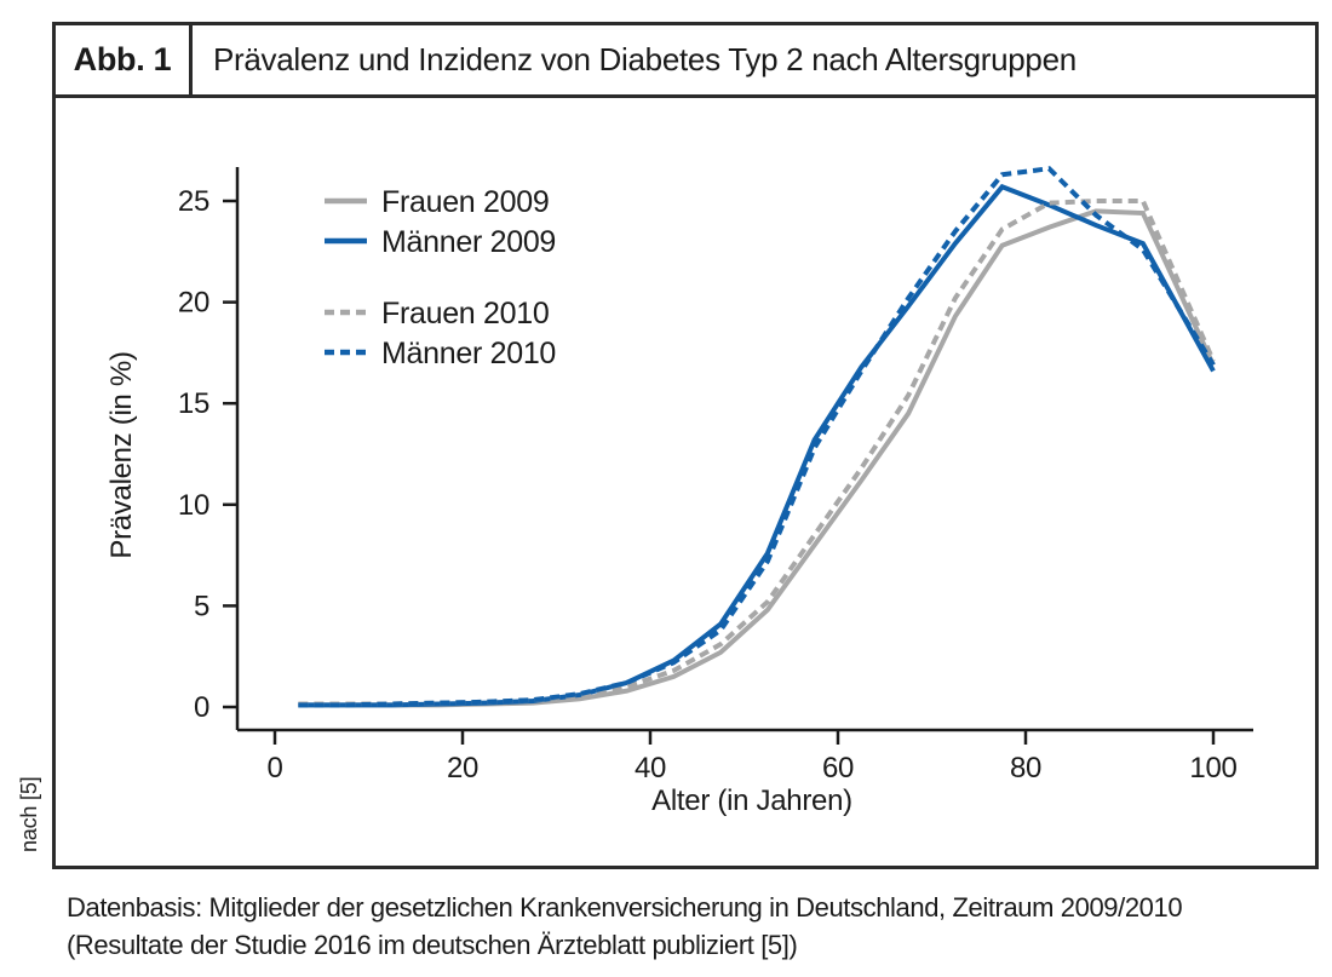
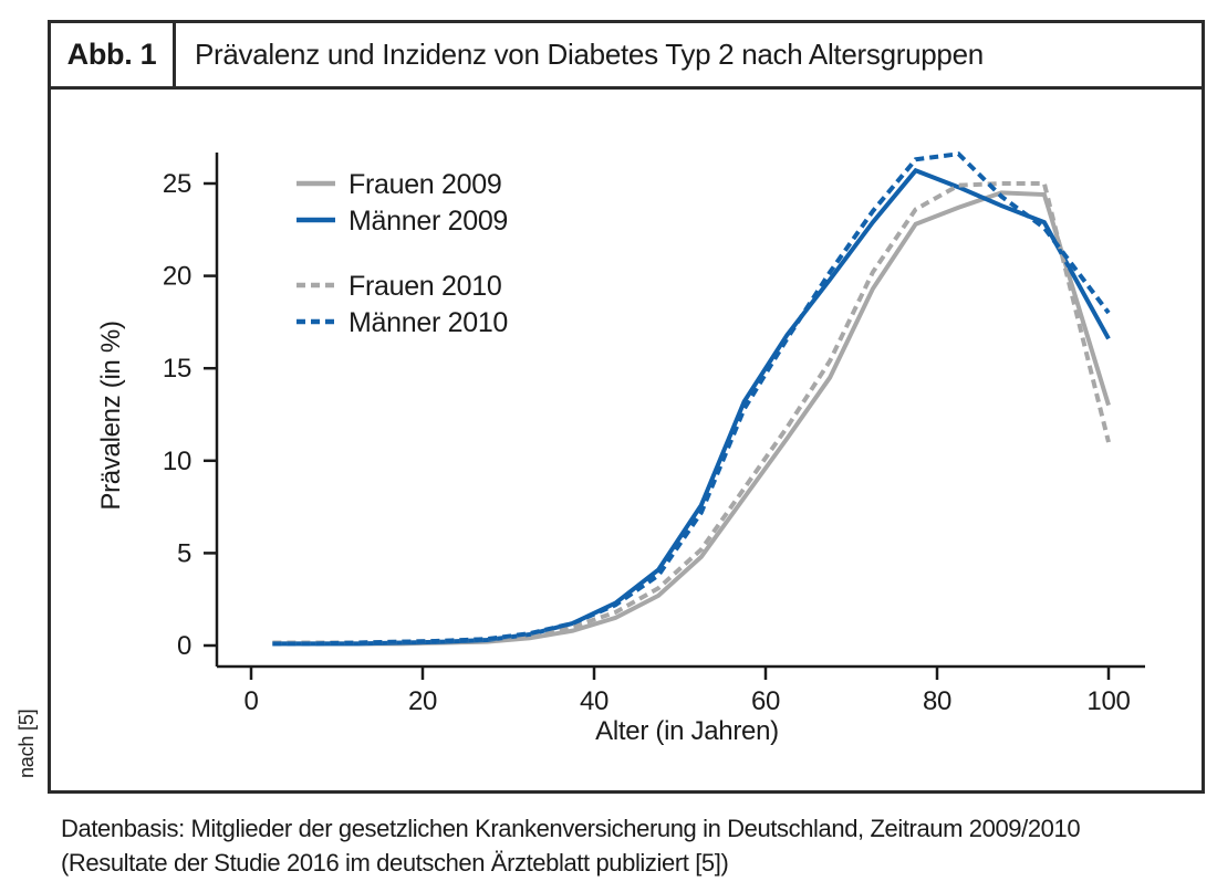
Frauen 2009/100: 17 -> 13
Frauen 2010/100: 17 -> 11
Männer 2010/100: 17 -> 18
